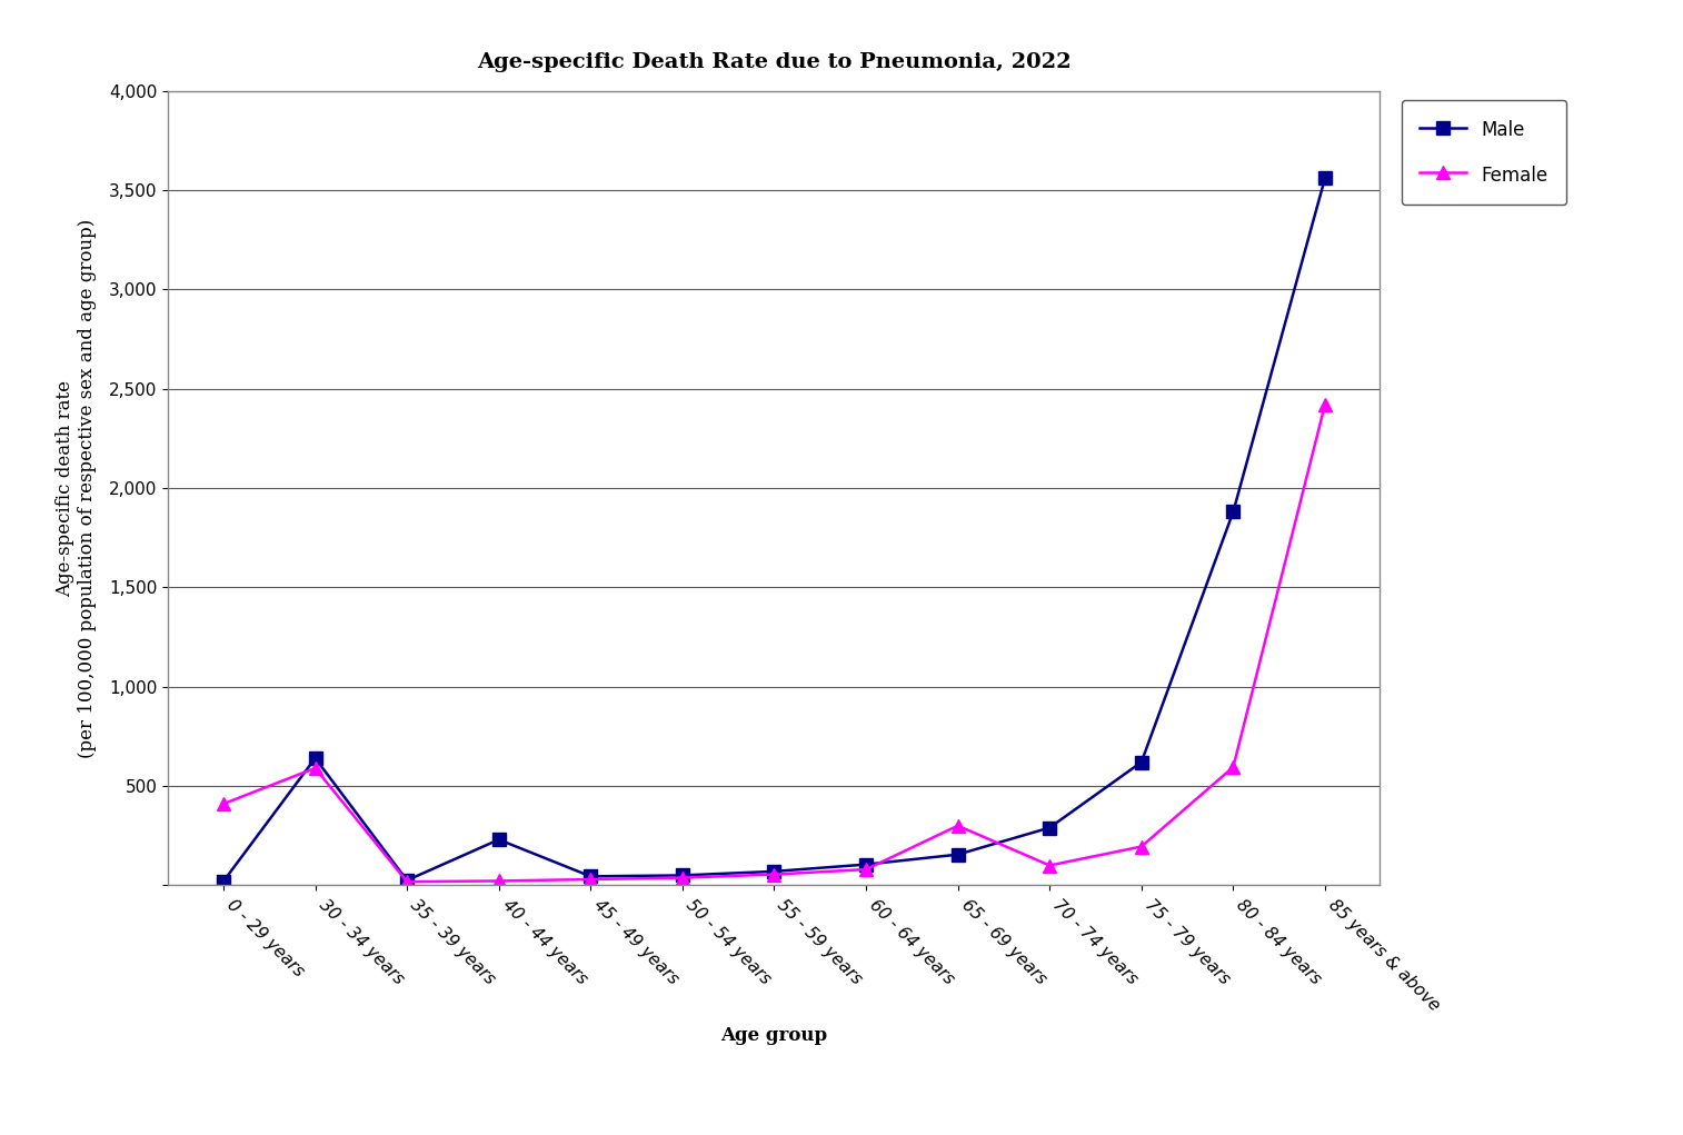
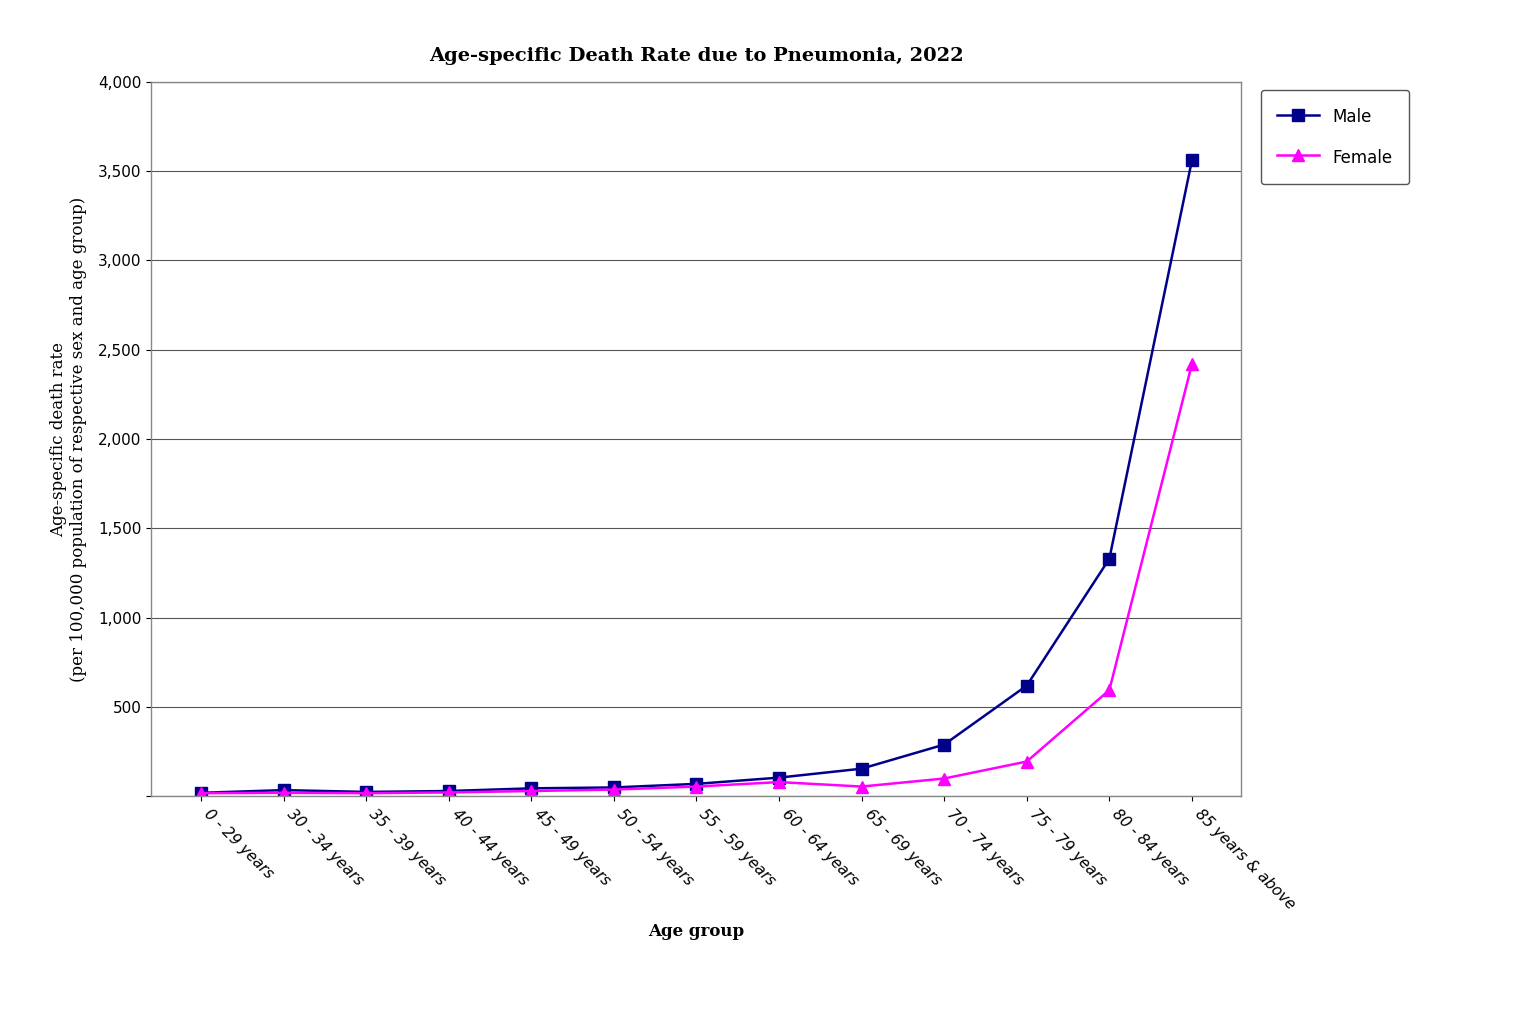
Female/0 - 29 years: 410 -> 20
Male/30 - 34 years: 640 -> 40
Female/30 - 34 years: 590 -> 20
Male/40 - 44 years: 230 -> 30
Female/65 - 69 years: 300 -> 60
Male/80 - 84 years: 1,880 -> 1,330
